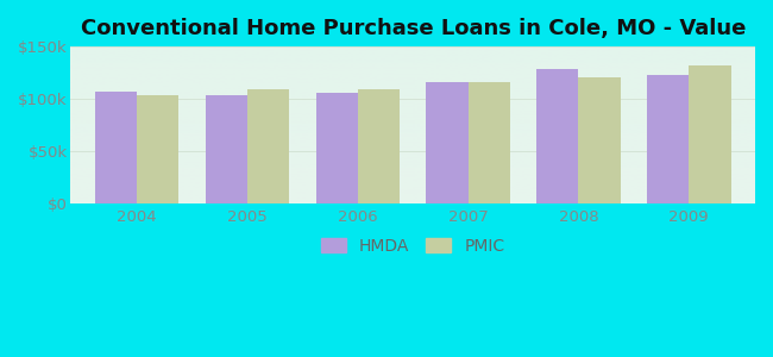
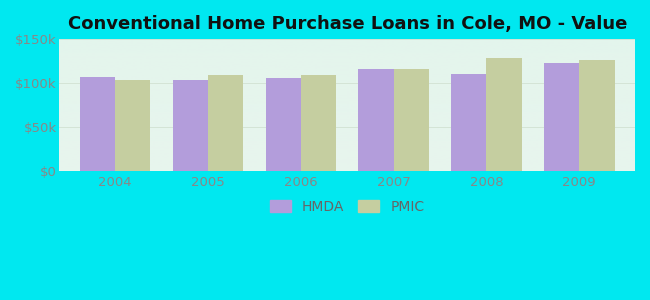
HMDA/2008: $128k -> $110k
PMIC/2008: $120k -> $128k
PMIC/2009: $132k -> $126k
